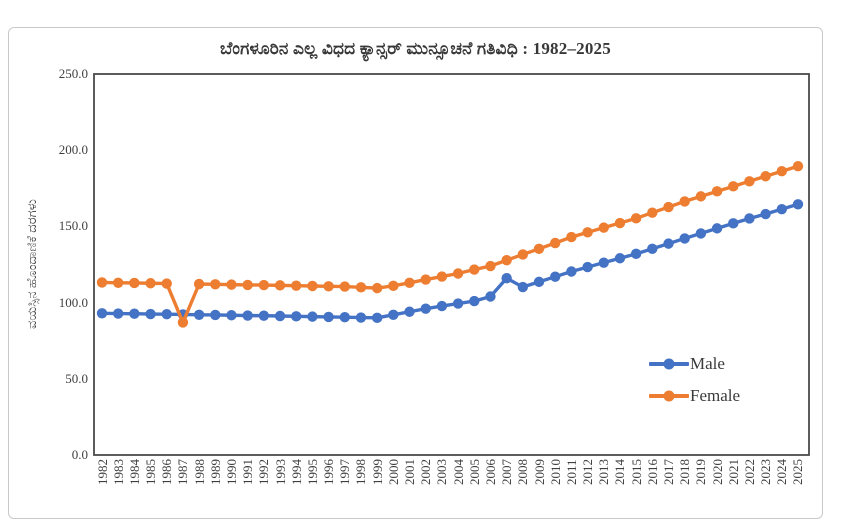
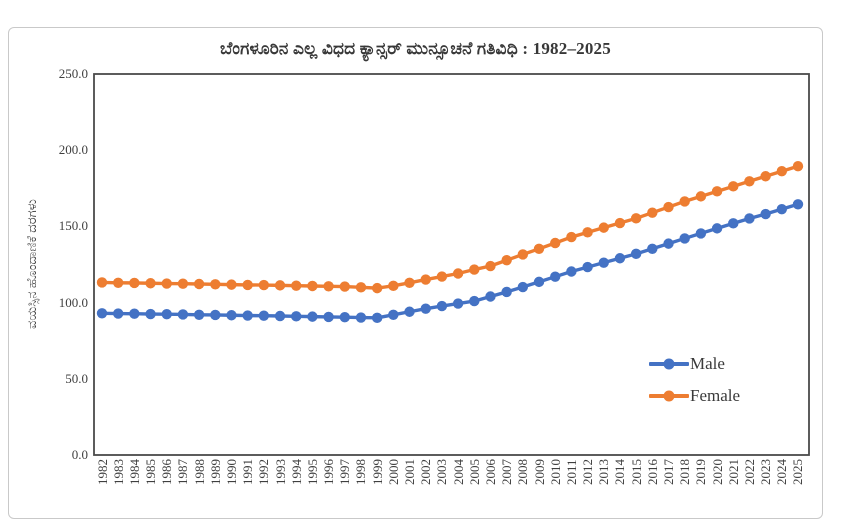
Female/1987: 87 -> 112
Male/2007: 116 -> 107
